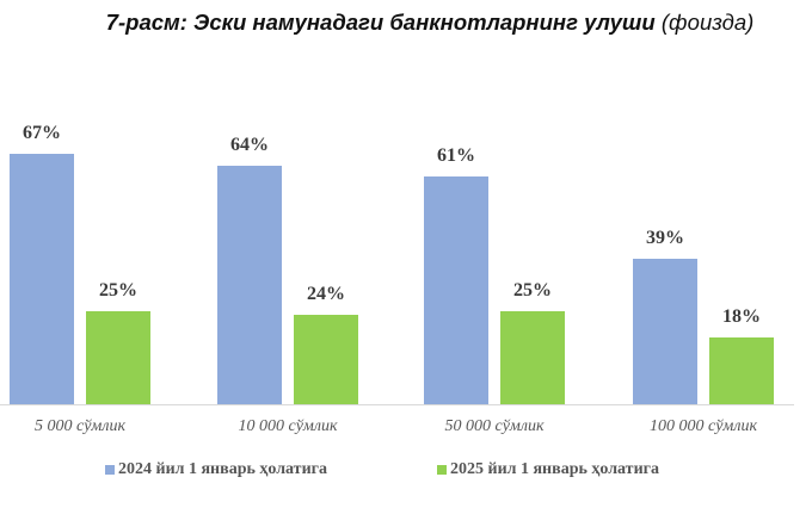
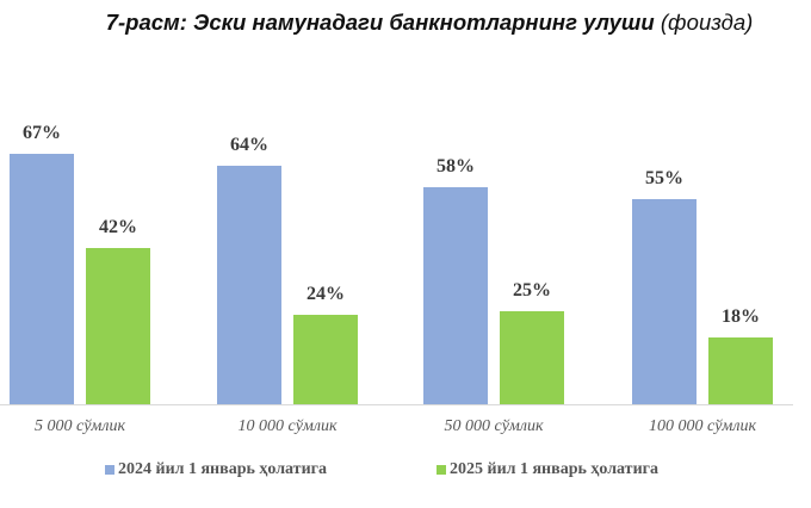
2025 йил 1 январь ҳолатига/5 000 сўмлик: 25% -> 42%
2024 йил 1 январь ҳолатига/50 000 сўмлик: 61% -> 58%
2024 йил 1 январь ҳолатига/100 000 сўмлик: 39% -> 55%
